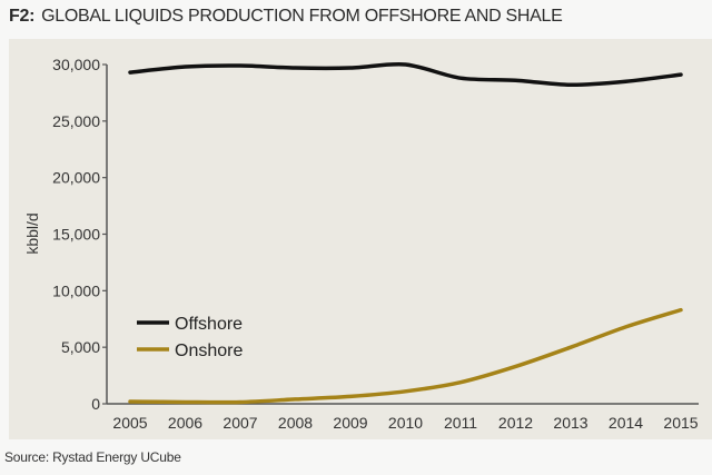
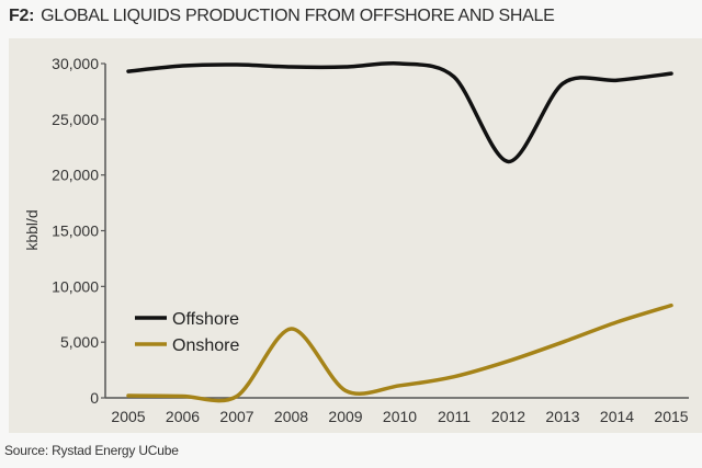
Onshore/2008: 400 -> 6200
Offshore/2012: 28600 -> 21200
